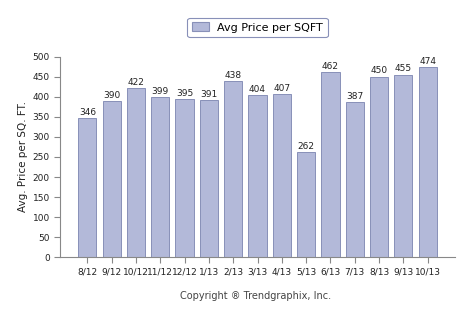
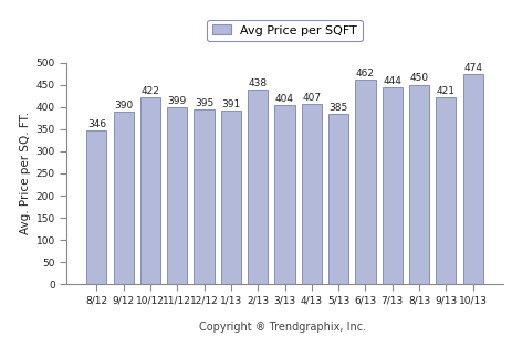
5/13: 262 -> 385
7/13: 387 -> 444
9/13: 455 -> 421
